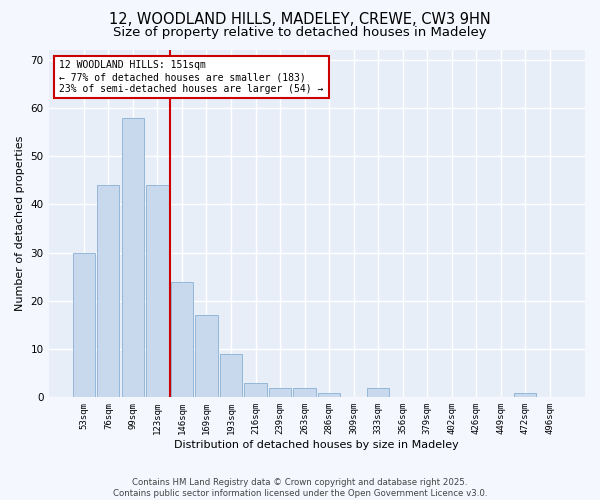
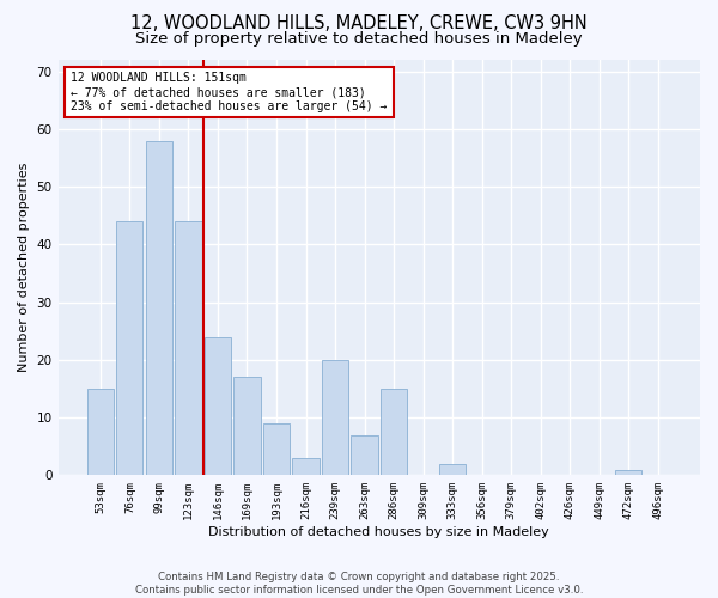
53sqm: 30 -> 15
239sqm: 2 -> 20
263sqm: 2 -> 7
286sqm: 1 -> 15
